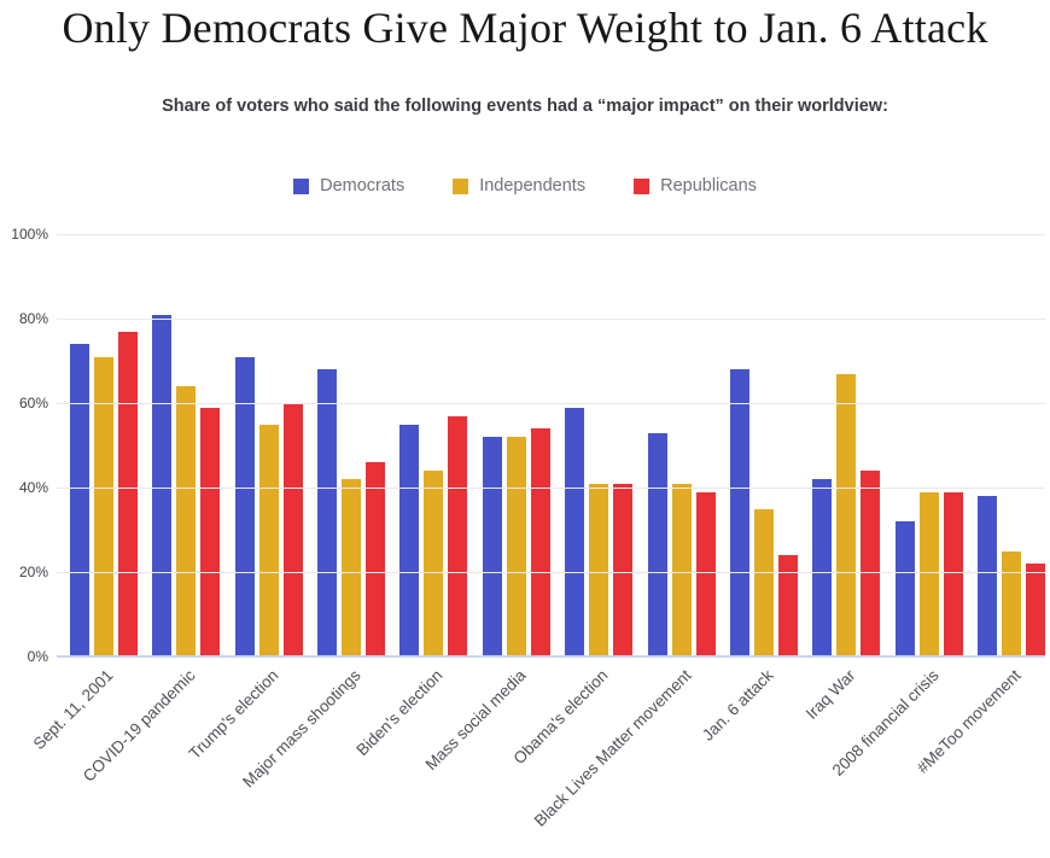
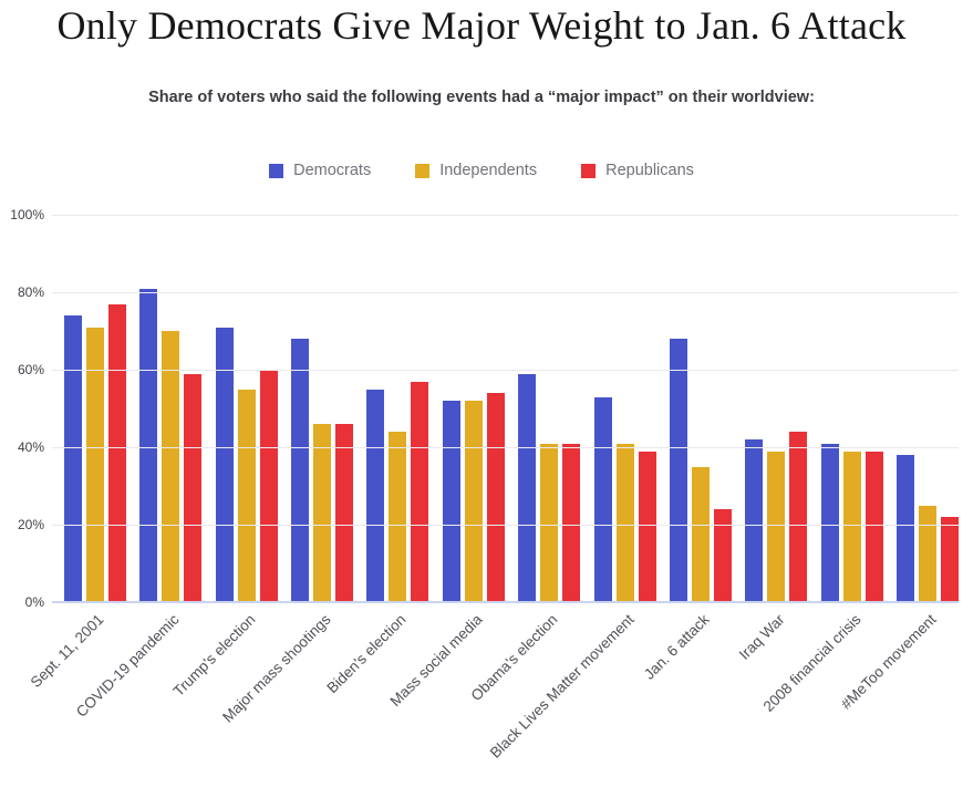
Independents/COVID-19 pandemic: 64% -> 70%
Independents/Major mass shootings: 42% -> 46%
Independents/Iraq War: 67% -> 39%
Democrats/2008 financial crisis: 32% -> 41%
